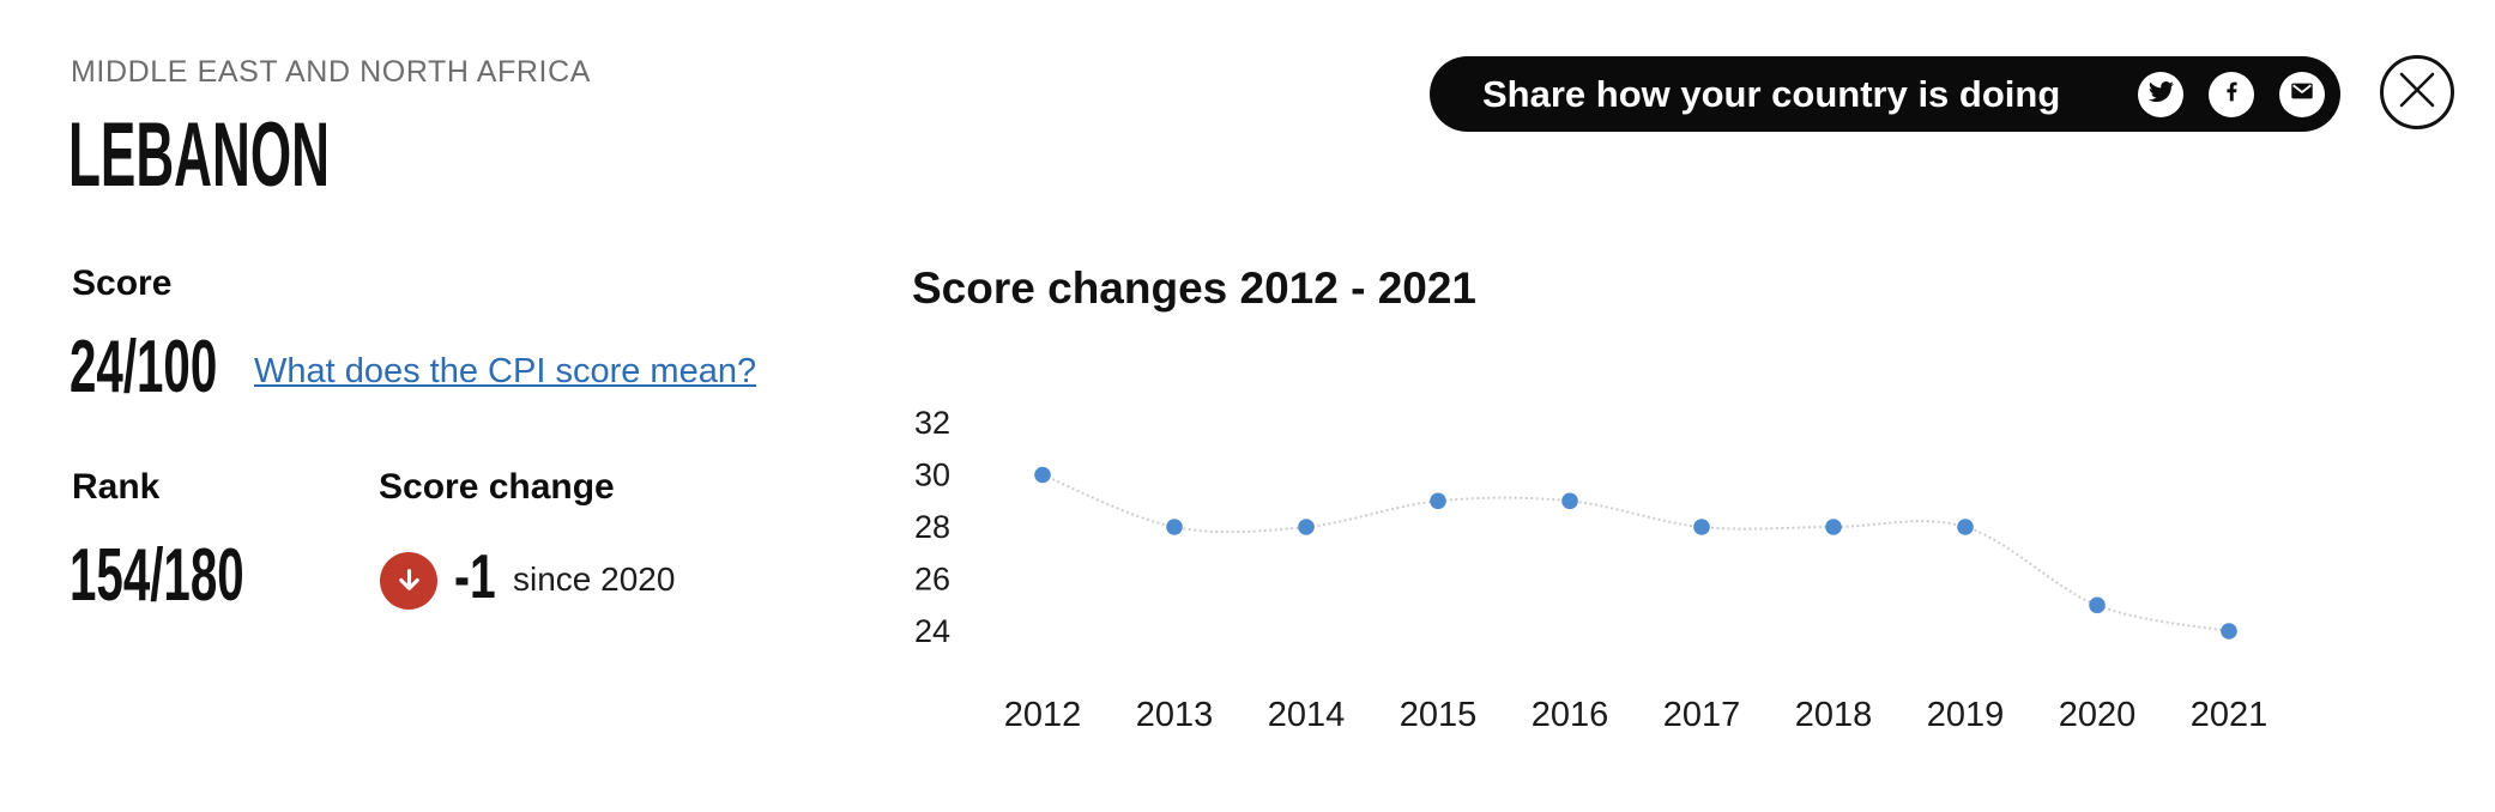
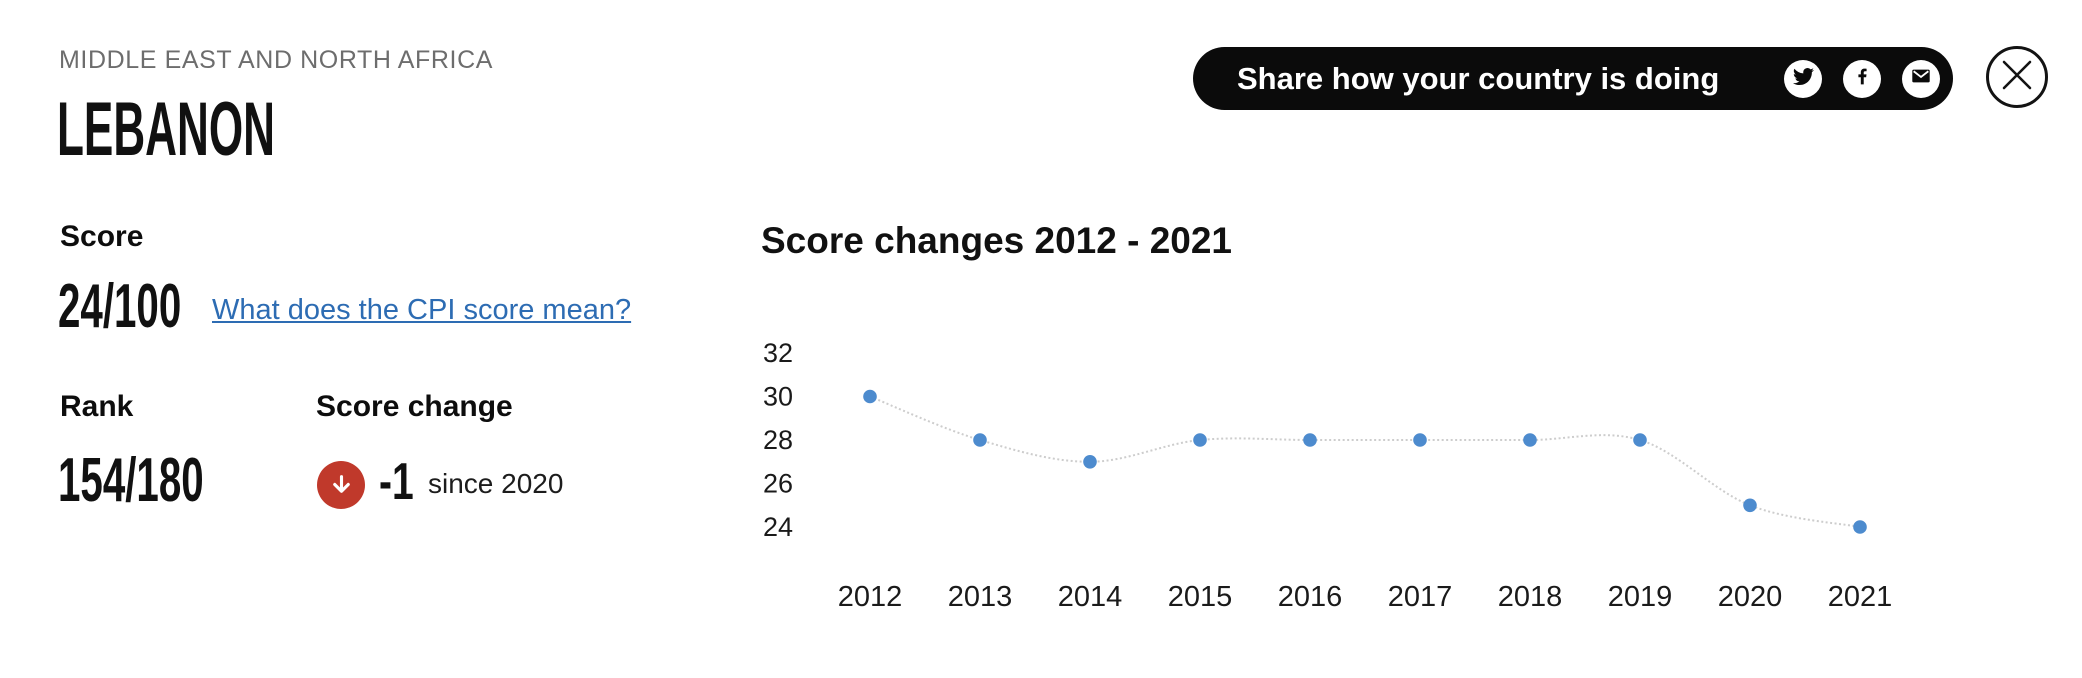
2014: 28 -> 27
2015: 29 -> 28
2016: 29 -> 28
